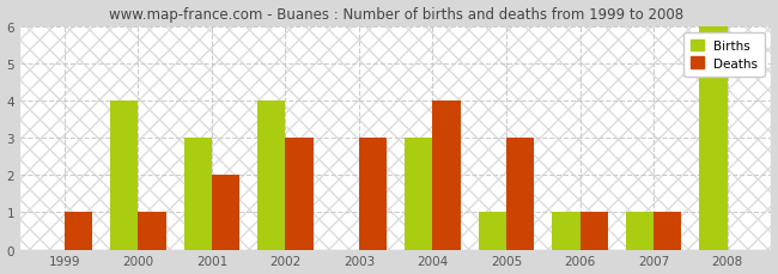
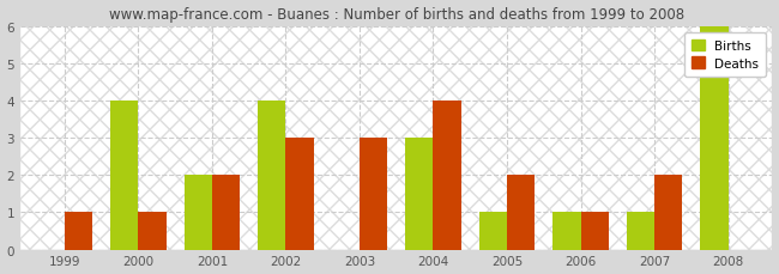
Births/2001: 3 -> 2
Deaths/2005: 3 -> 2
Deaths/2007: 1 -> 2
